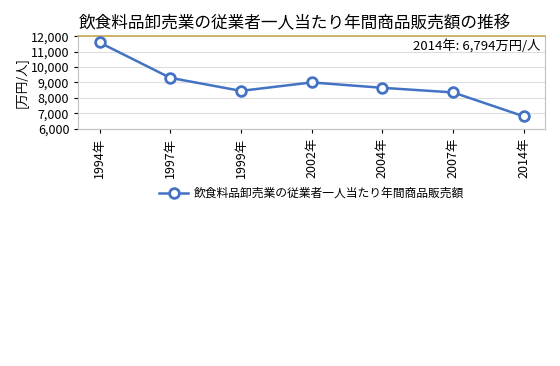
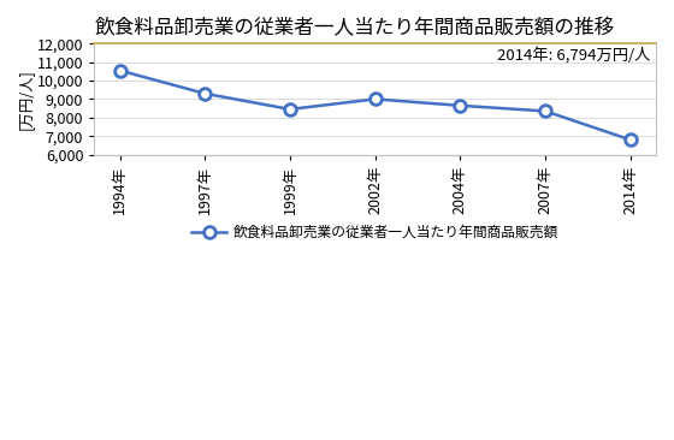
1994年: 11,600 -> 10,600
